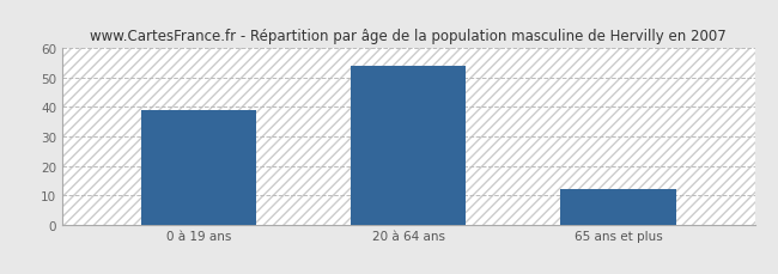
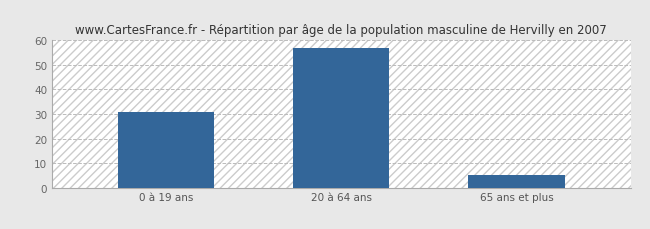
0 à 19 ans: 39 -> 31
20 à 64 ans: 54 -> 57
65 ans et plus: 12 -> 5
